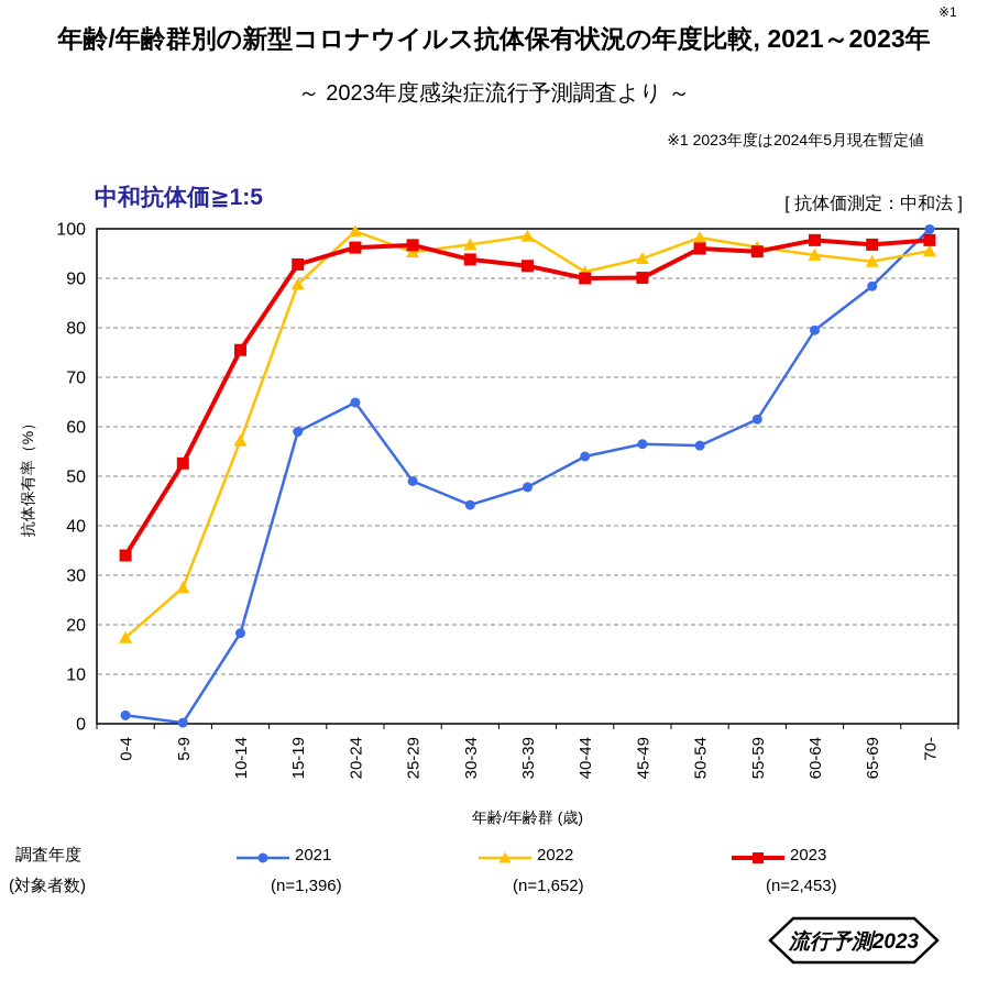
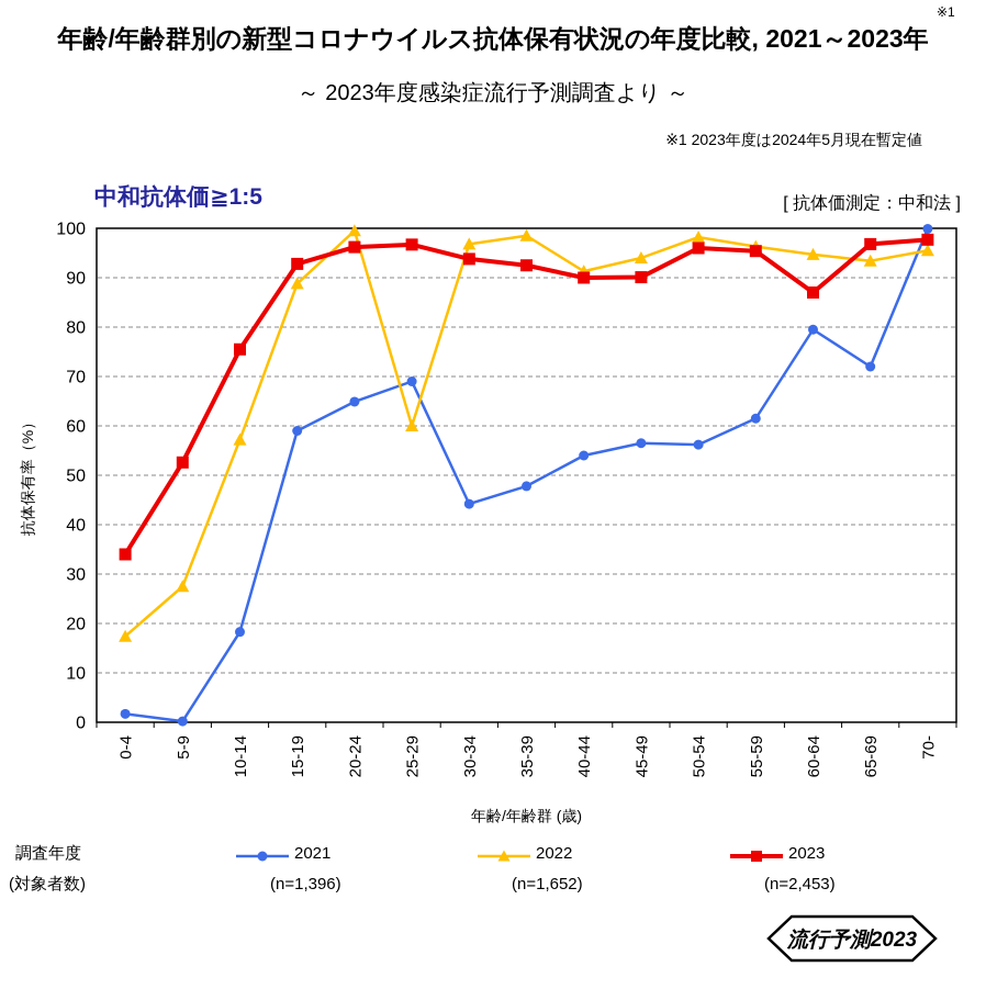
2021/25-29: 49 -> 69
2022/25-29: 95 -> 60
2023/60-64: 98 -> 87
2021/65-69: 88 -> 72
